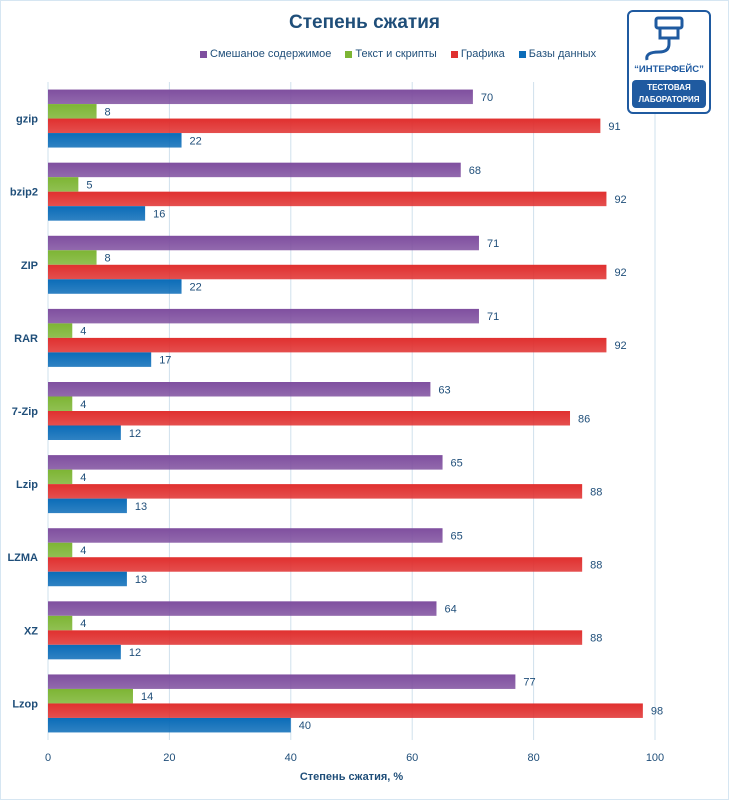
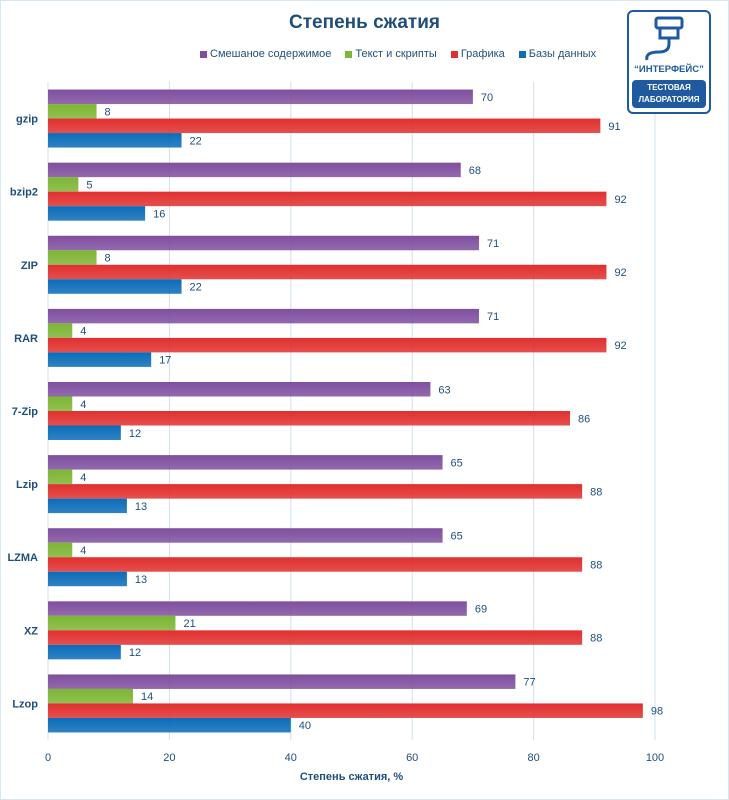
Смешаное содержимое/XZ: 64 -> 69
Текст и скрипты/XZ: 4 -> 21
